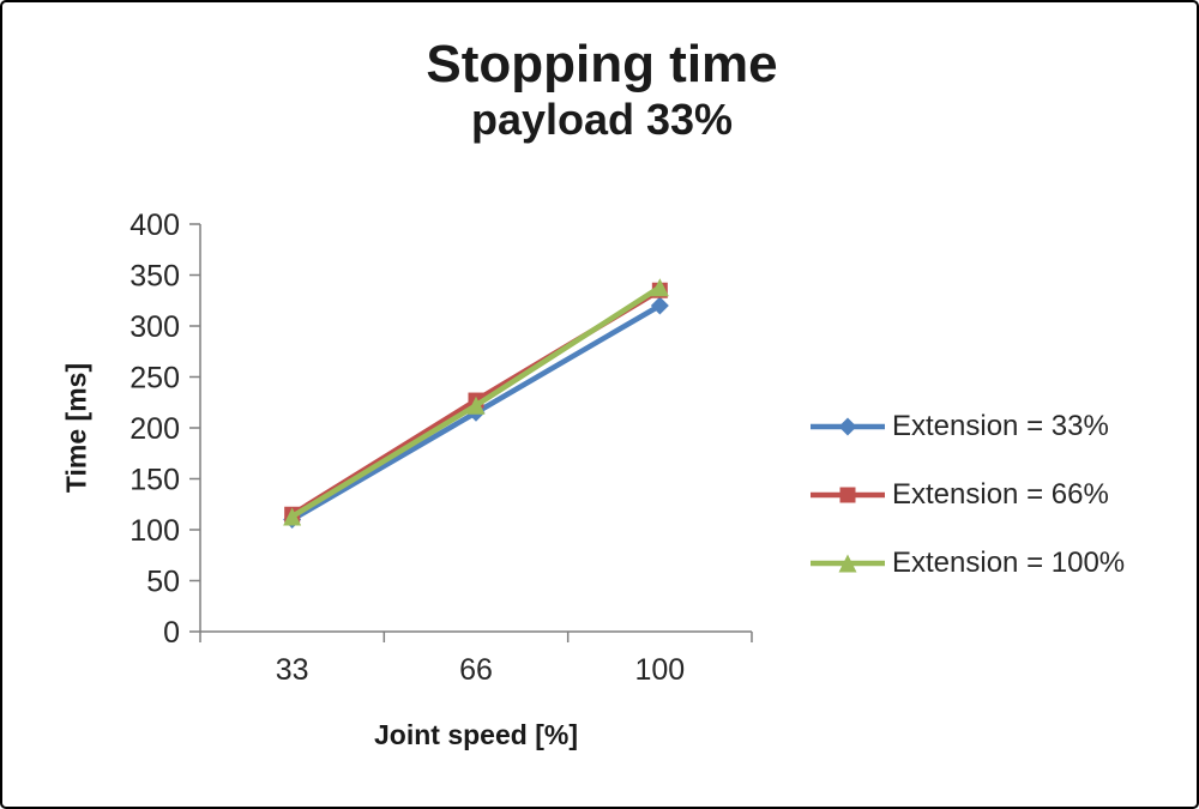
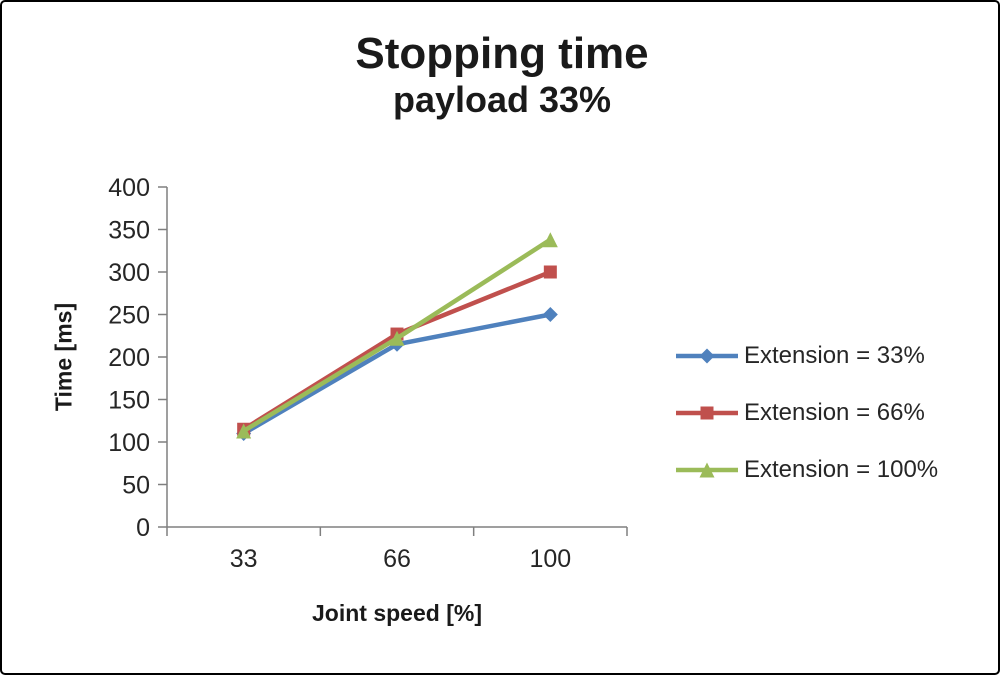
Extension = 33%/100: 320 -> 250
Extension = 66%/100: 340 -> 300
